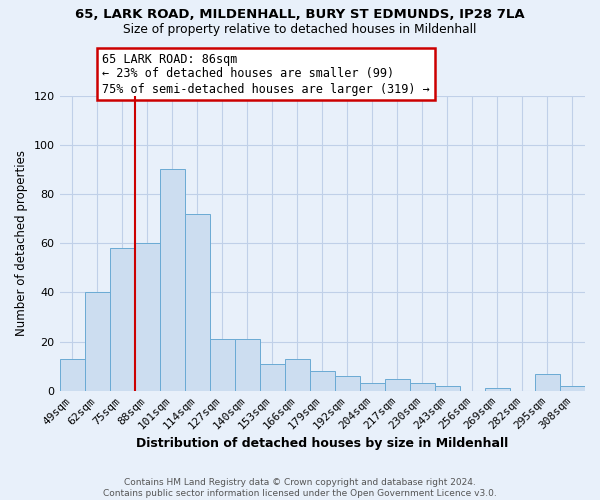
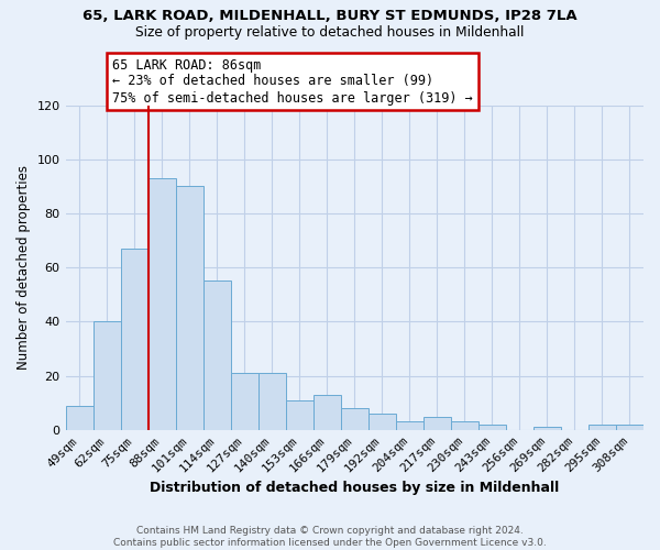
49sqm: 13 -> 9
75sqm: 58 -> 67
88sqm: 60 -> 93
114sqm: 72 -> 55
295sqm: 7 -> 2
